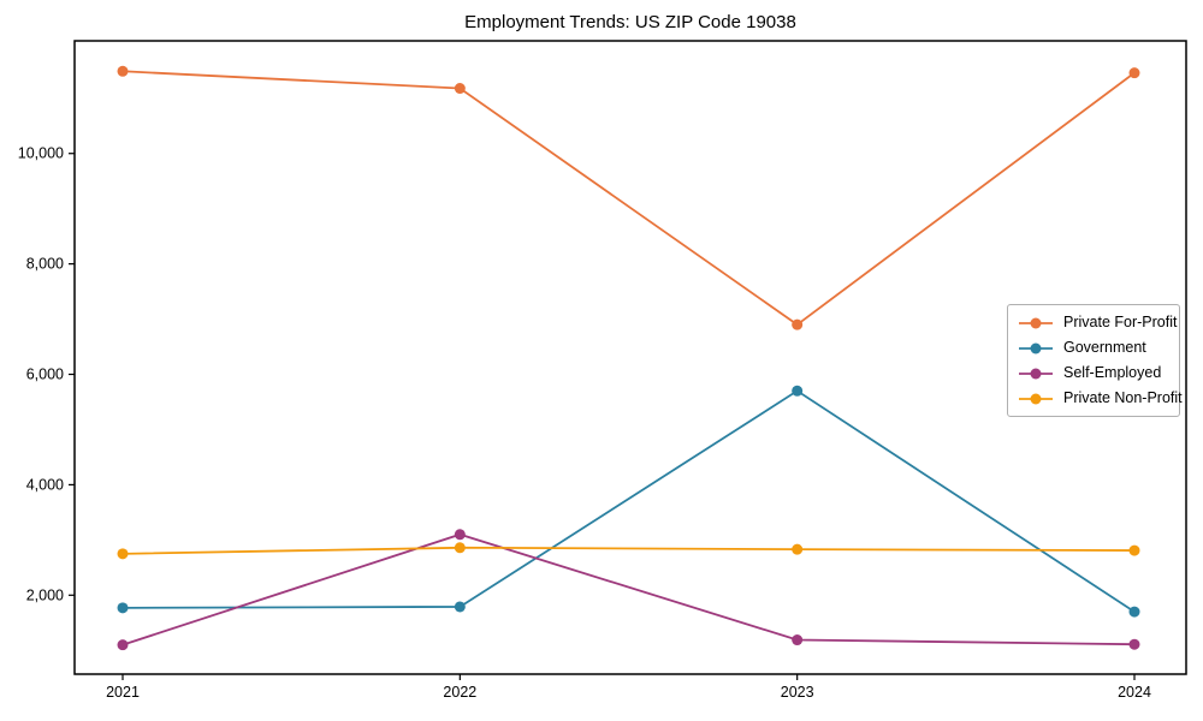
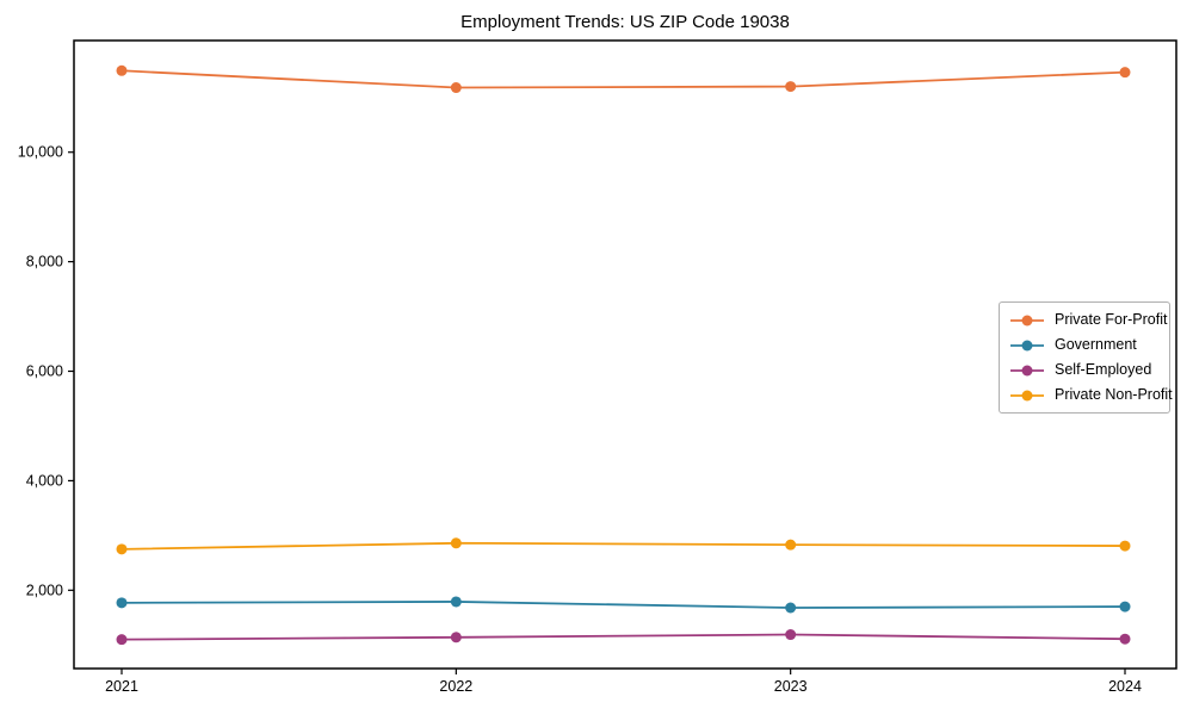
Self-Employed/2022: 3100 -> 1100
Private For-Profit/2023: 6900 -> 11200
Government/2023: 5700 -> 1700
